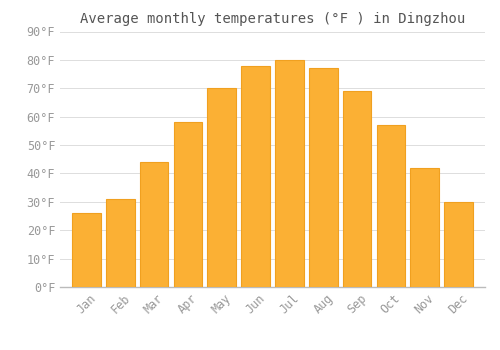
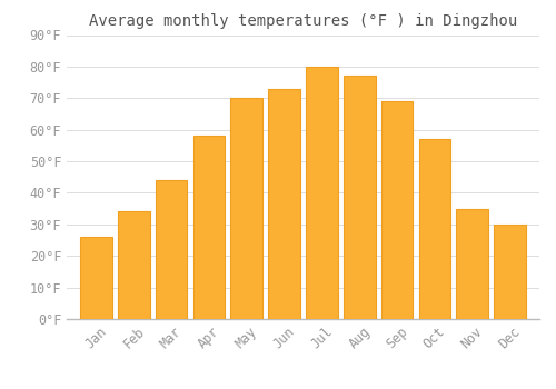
Feb: 31°F -> 34°F
Jun: 78°F -> 73°F
Nov: 42°F -> 35°F
